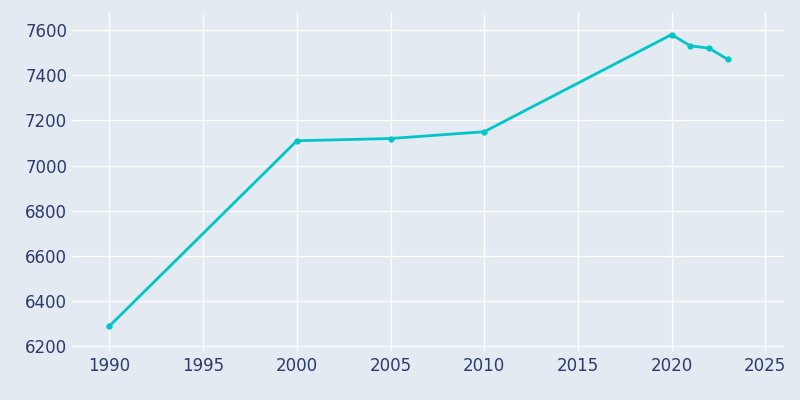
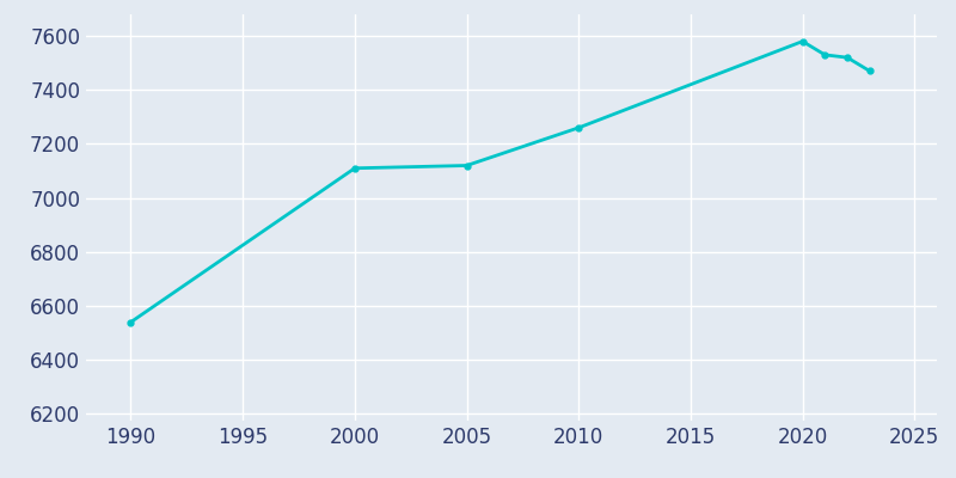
1990: 6290 -> 6540
2010: 7150 -> 7260
